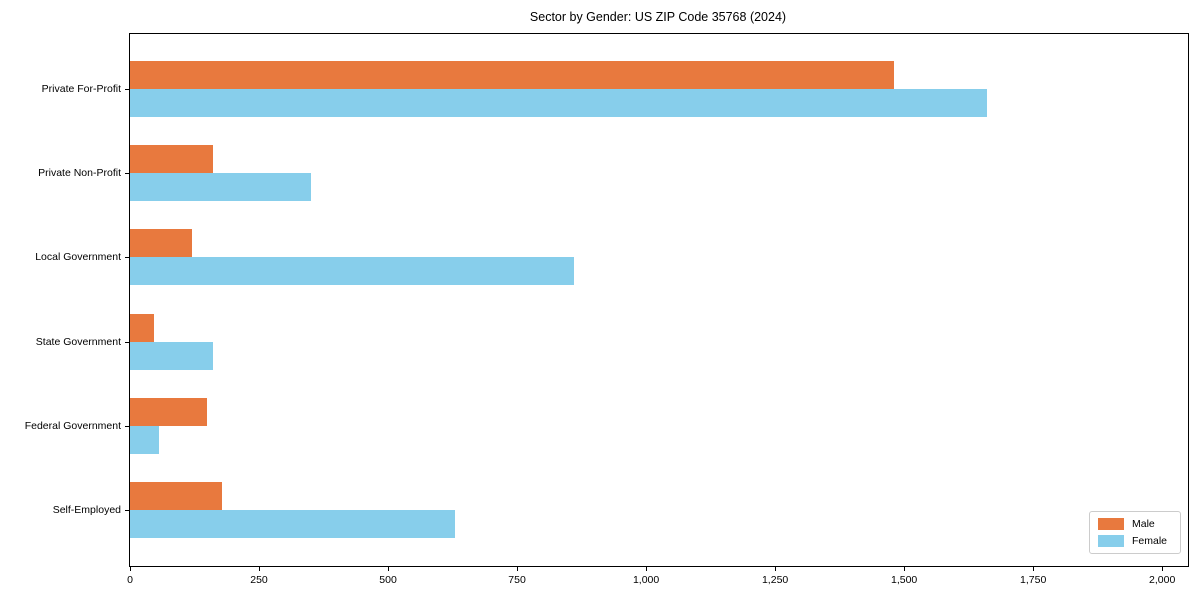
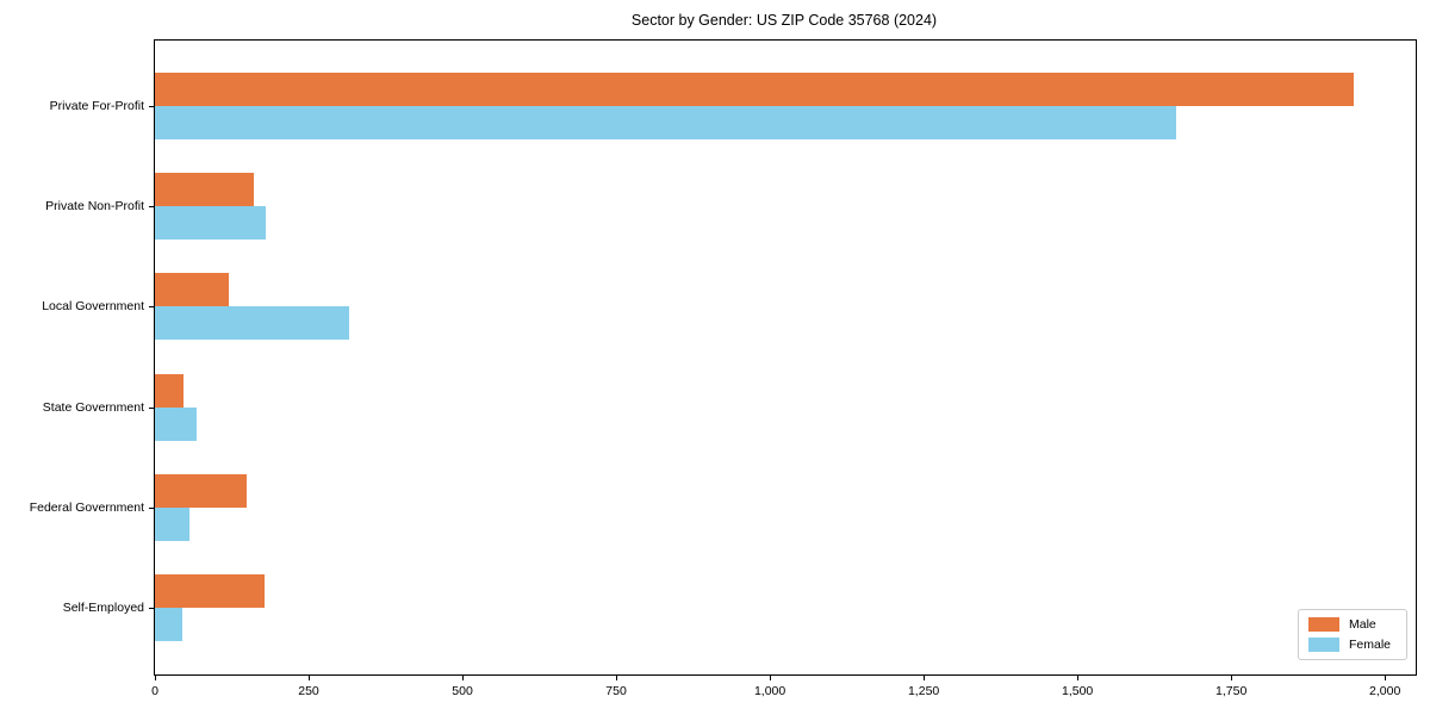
Male/Private For-Profit: 1480 -> 1950
Female/Private Non-Profit: 350 -> 180
Female/Local Government: 860 -> 320
Female/State Government: 160 -> 70
Female/Self-Employed: 630 -> 40
